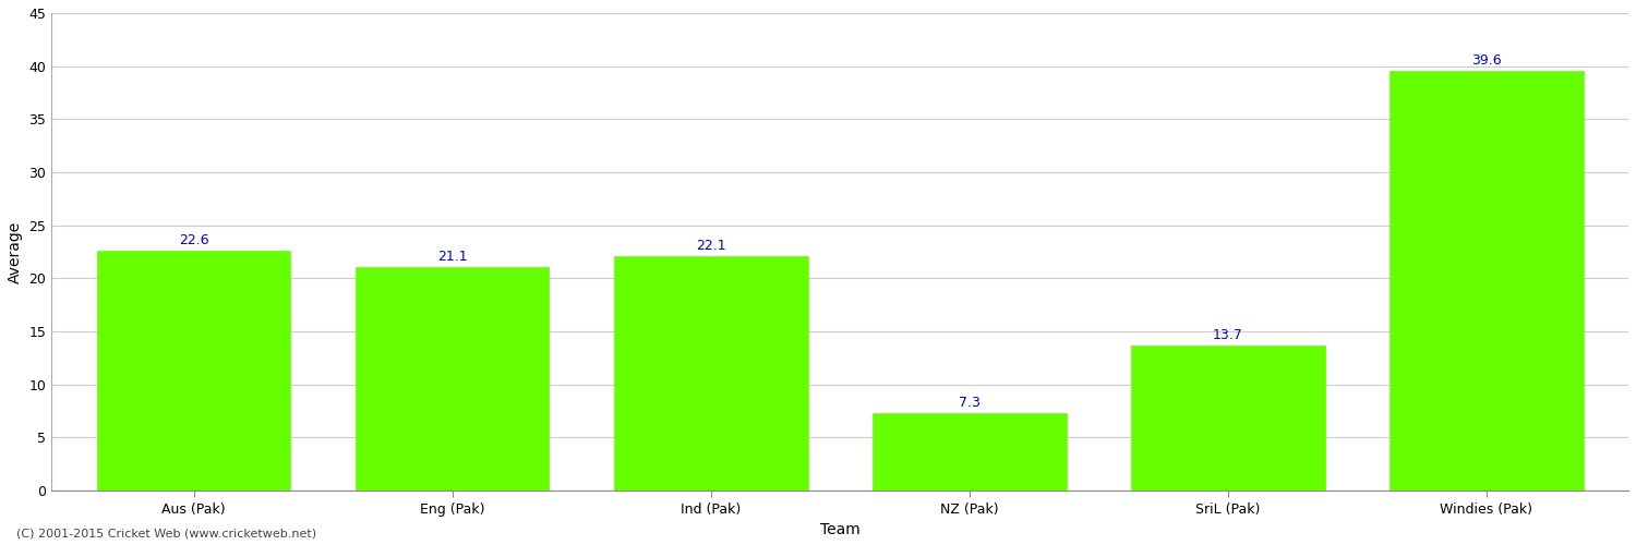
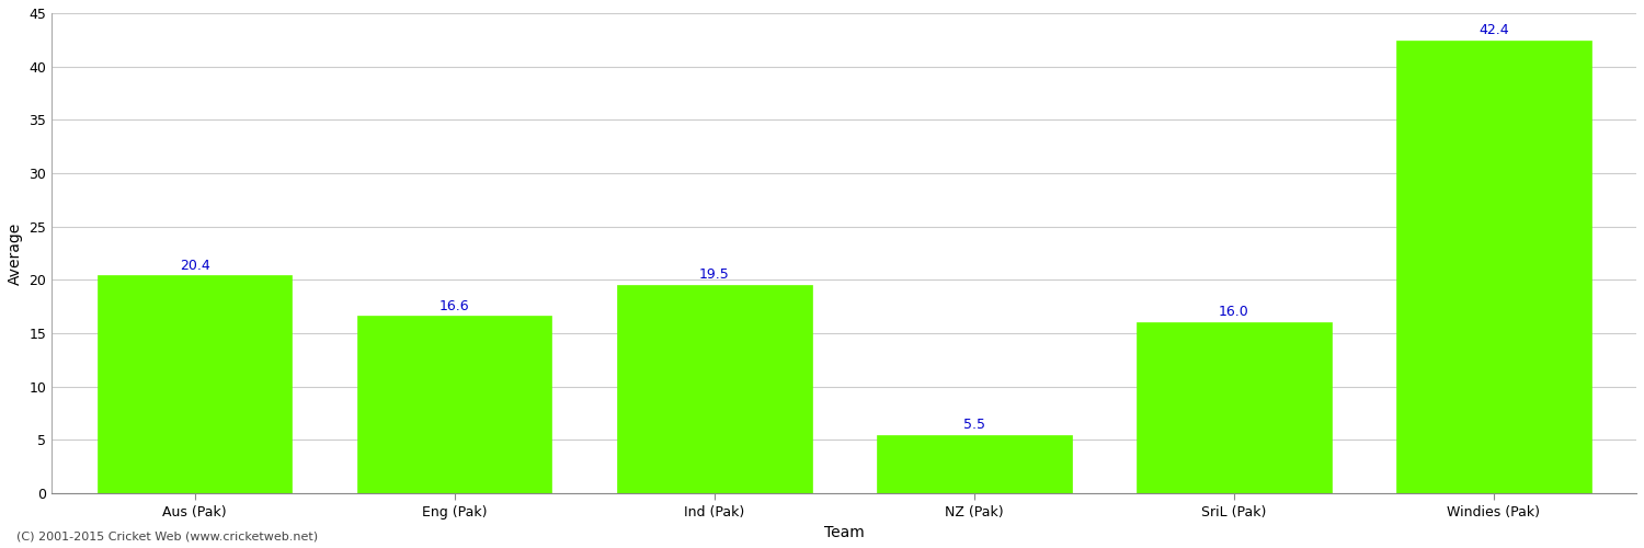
Aus (Pak): 22.6 -> 20.4
Eng (Pak): 21.1 -> 16.6
Ind (Pak): 22.1 -> 19.5
NZ (Pak): 7.3 -> 5.5
SriL (Pak): 13.7 -> 16.0
Windies (Pak): 39.6 -> 42.4
